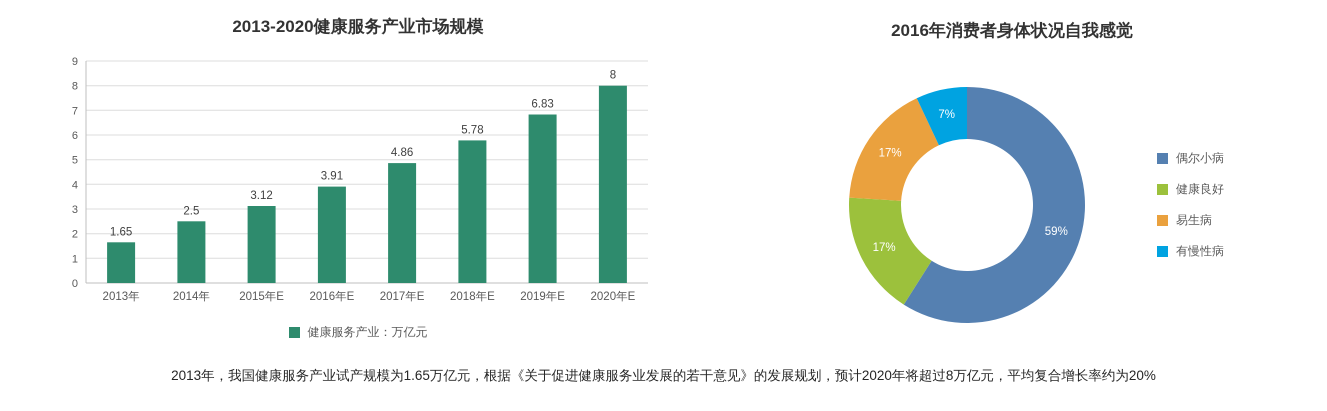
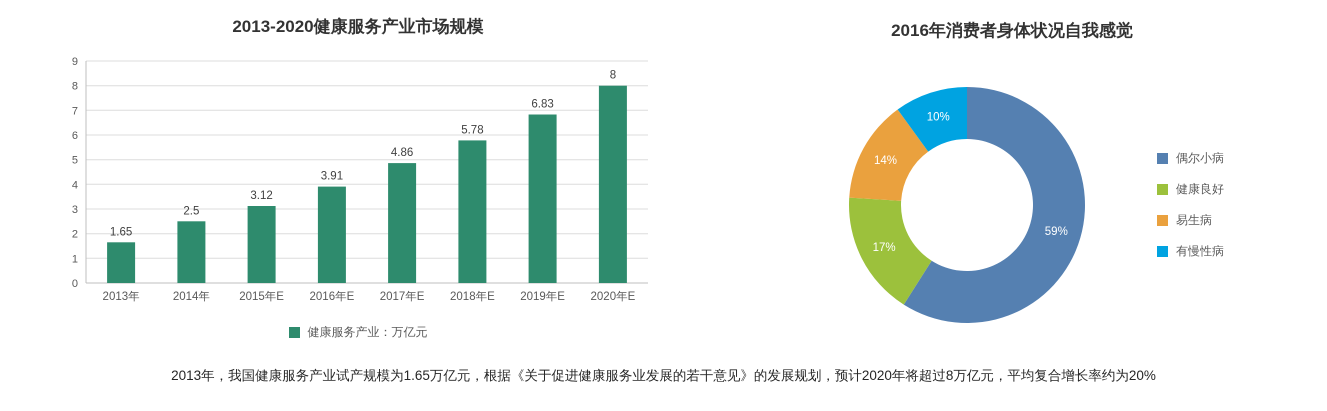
2016年消费者身体状况自我感觉/易生病: 17% -> 14%
2016年消费者身体状况自我感觉/有慢性病: 7% -> 10%
